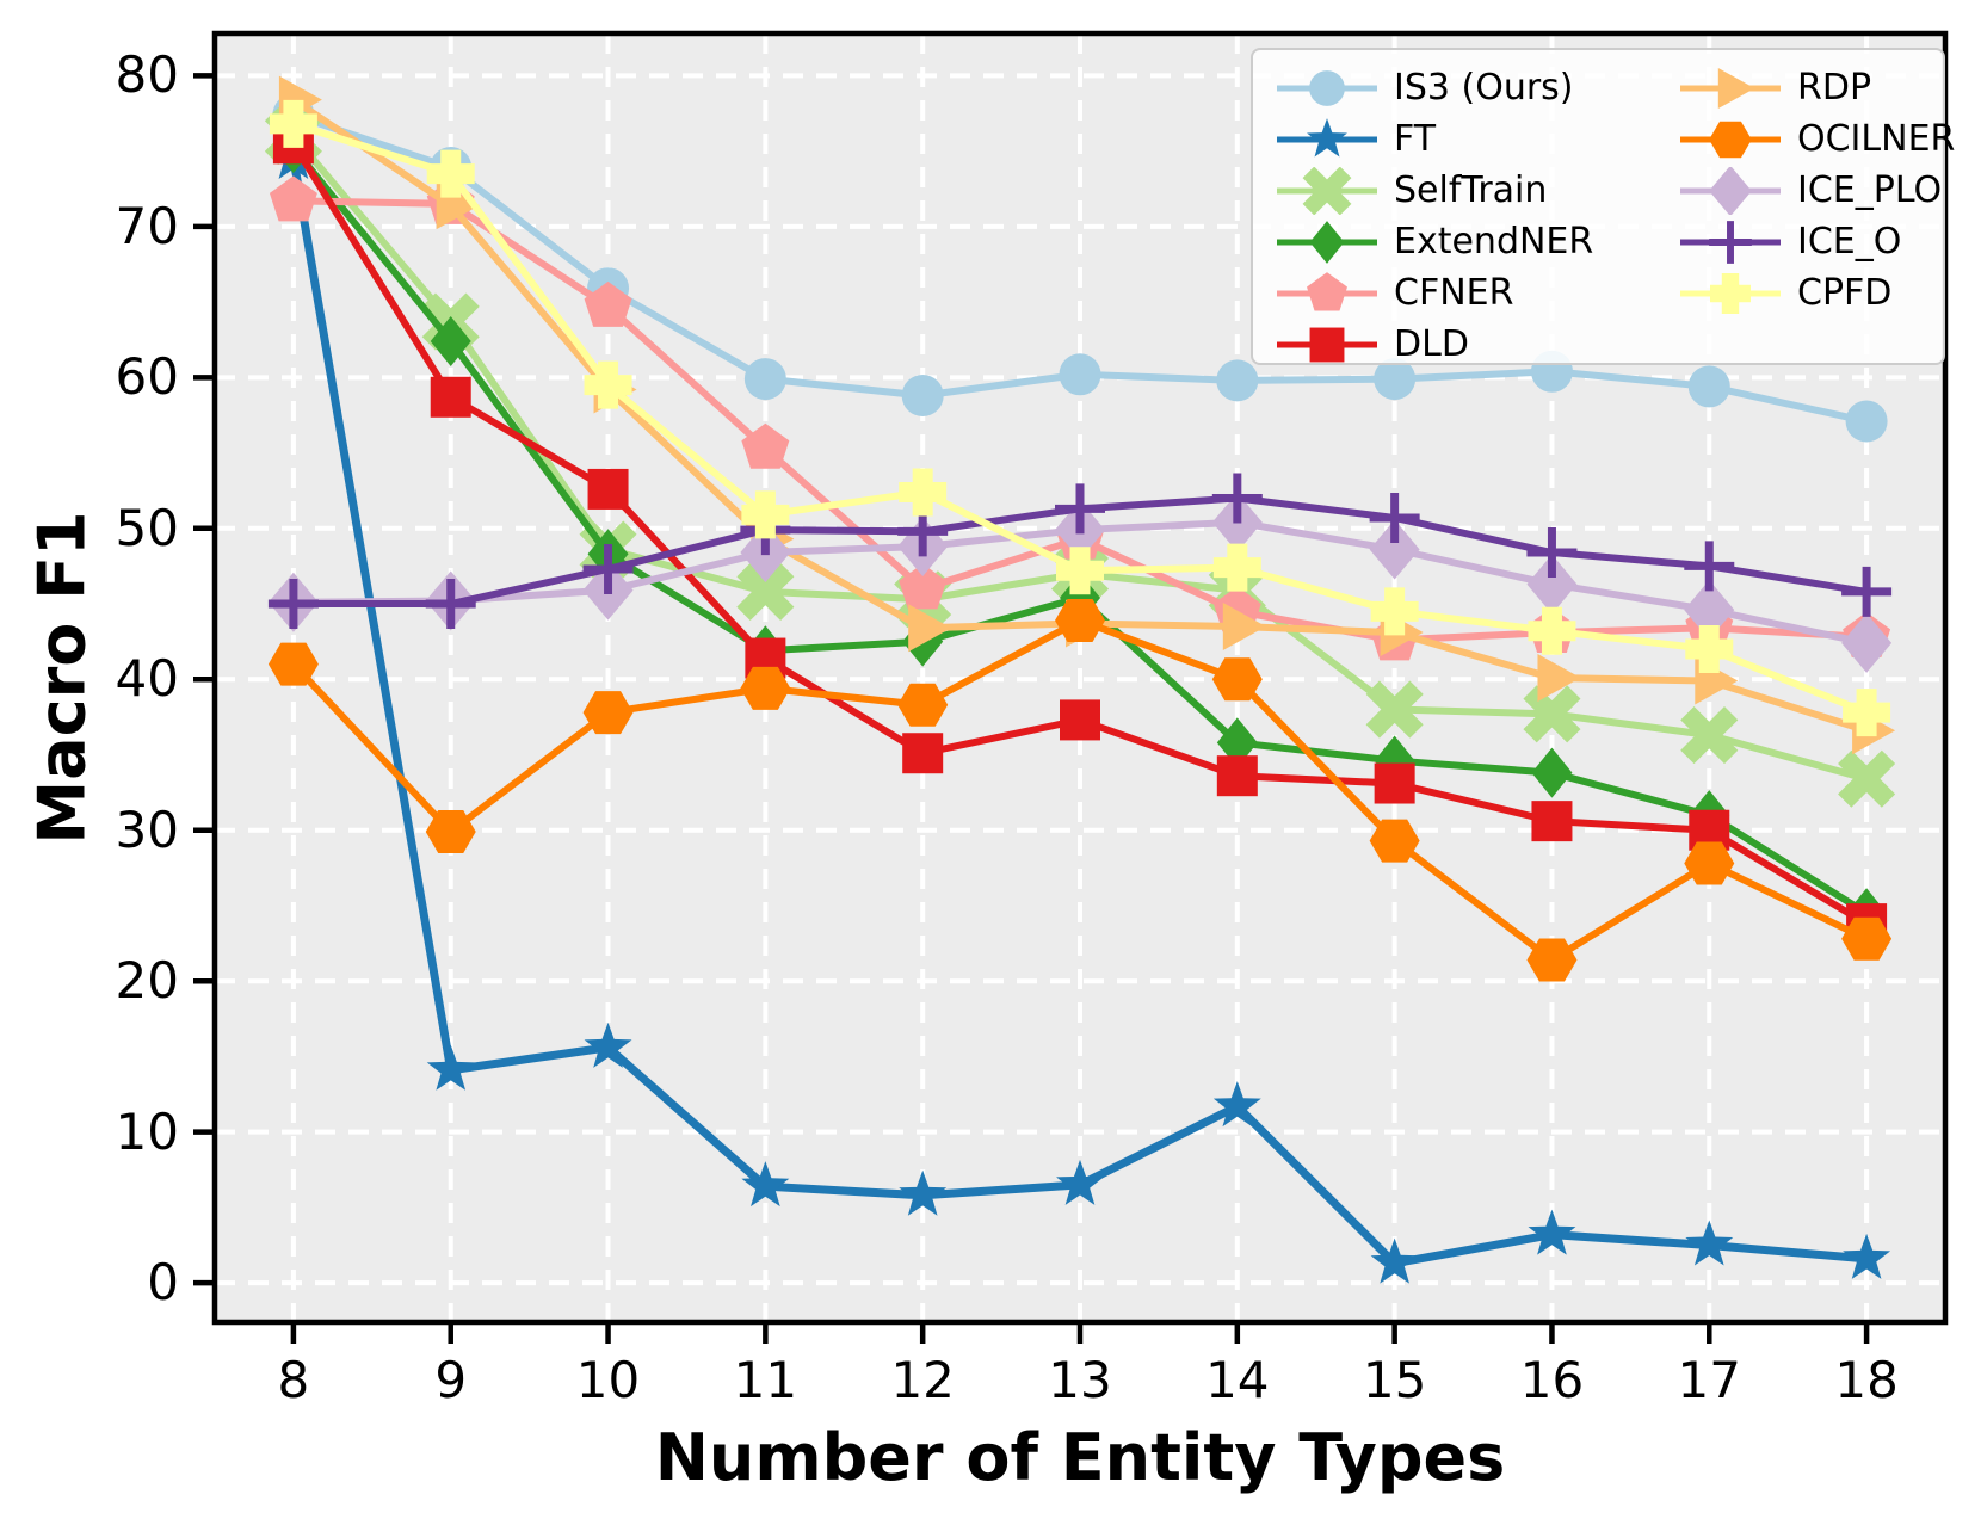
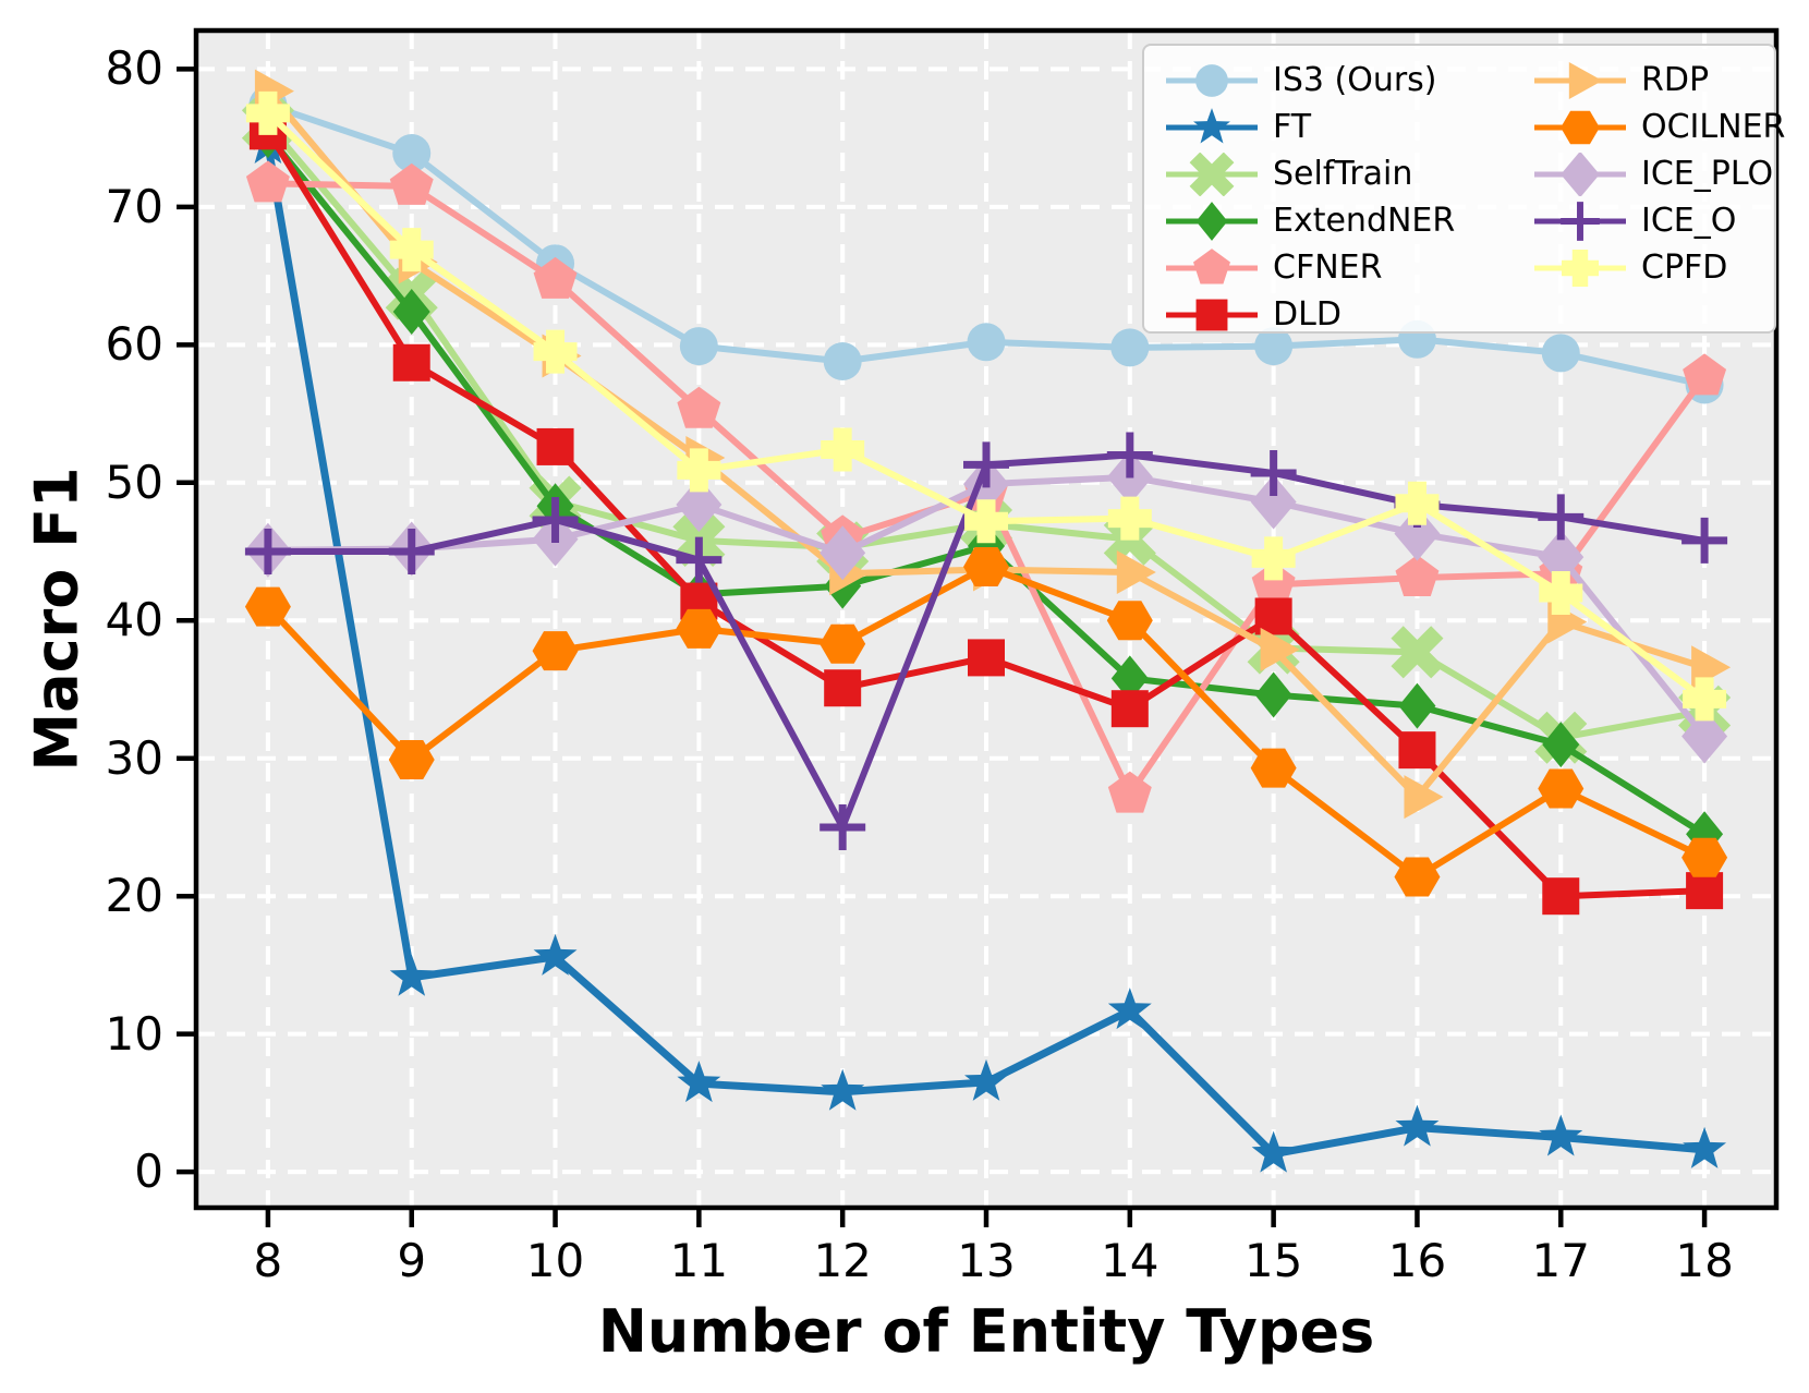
RDP/9: 71.4 -> 66.0
CPFD/9: 73.5 -> 66.9
RDP/11: 49.3 -> 51.8
ICE_O/11: 49.9 -> 44.4
ICE_PLO/12: 48.8 -> 44.9
ICE_O/12: 49.8 -> 25.0
CFNER/14: 44.5 -> 27.4
DLD/15: 33.1 -> 40.3
RDP/15: 43.1 -> 37.9
RDP/16: 40.1 -> 27.2
CPFD/16: 43.2 -> 48.5
SelfTrain/17: 36.3 -> 31.5
DLD/17: 30.0 -> 20.0
CFNER/18: 42.8 -> 57.7
DLD/18: 23.8 -> 20.4
ICE_PLO/18: 42.4 -> 31.6
CPFD/18: 37.8 -> 34.3
